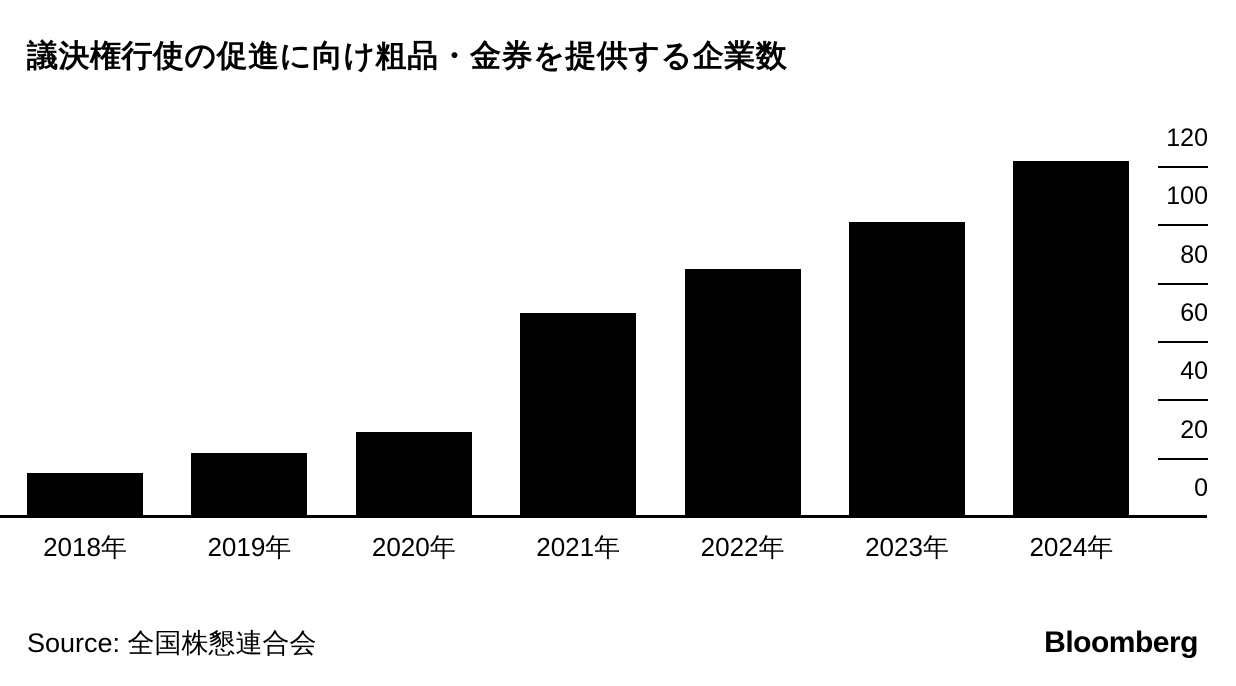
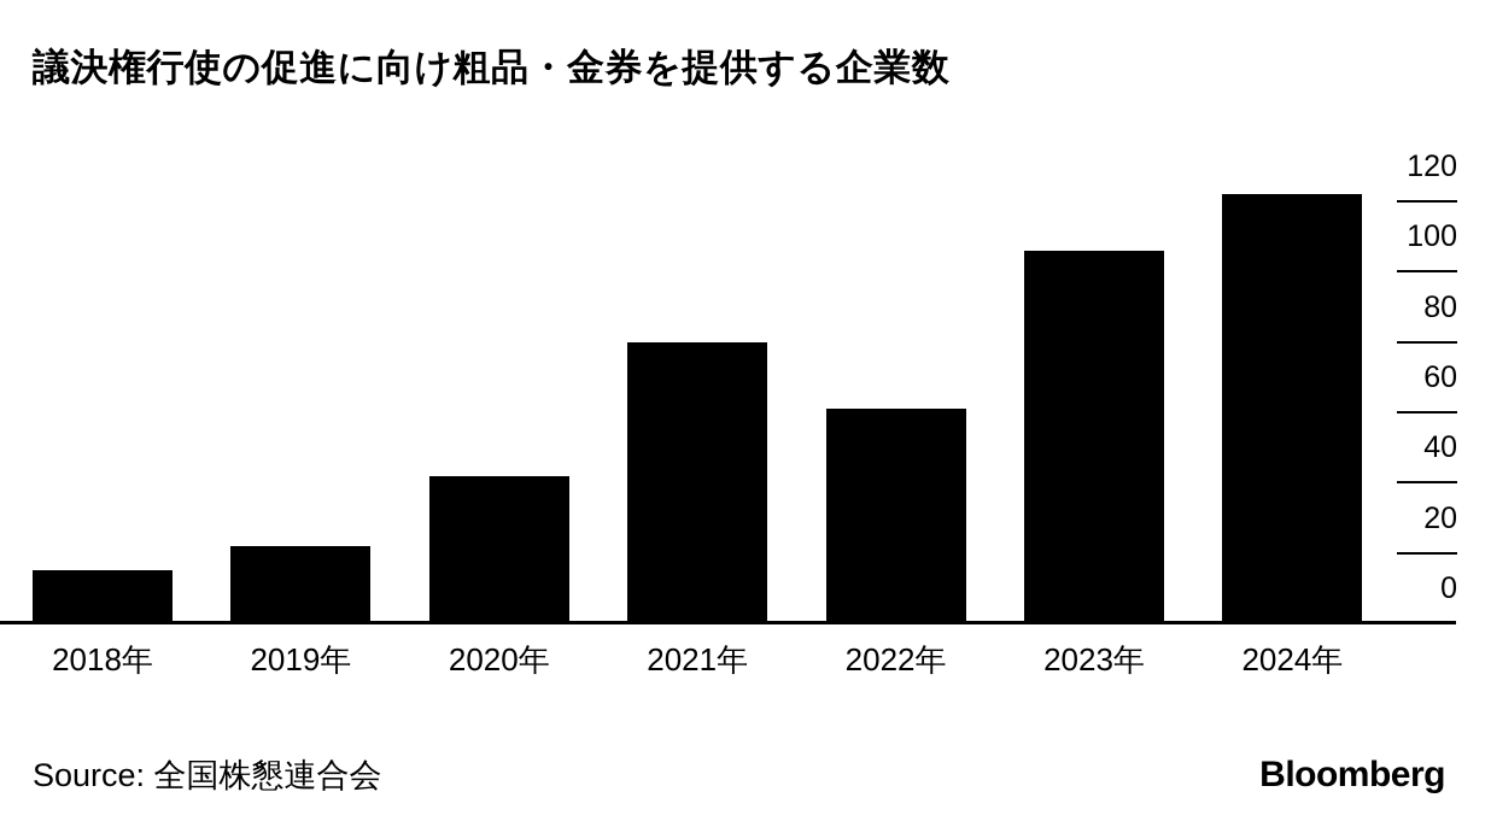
2020年: 29 -> 42
2021年: 70 -> 80
2022年: 85 -> 61
2023年: 101 -> 106
